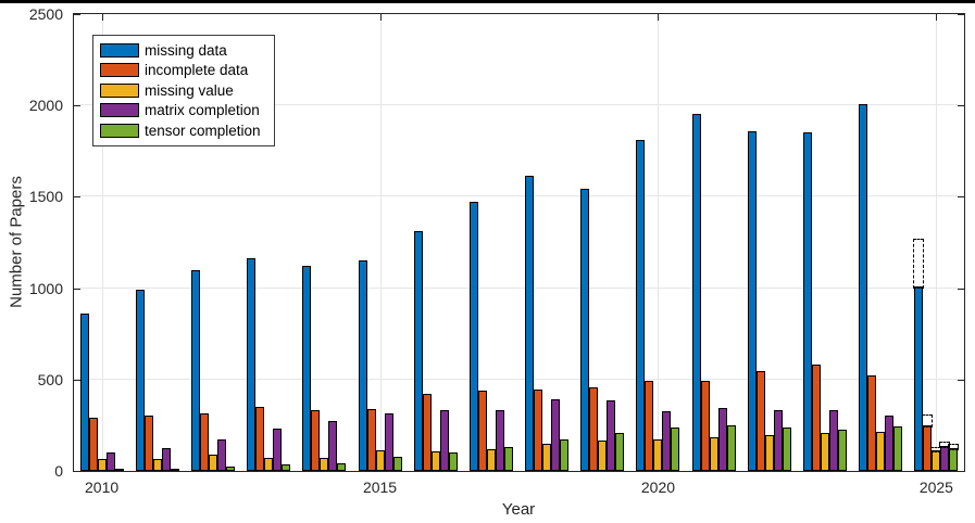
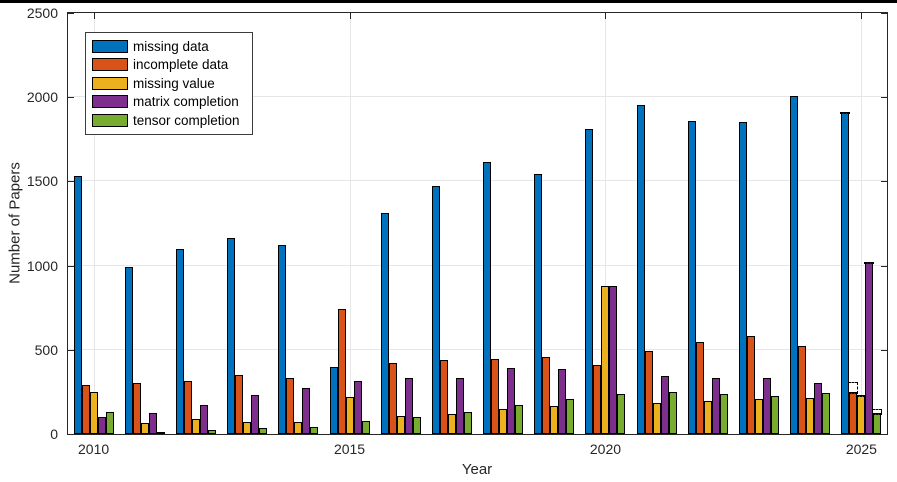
missing data/2010: 860 -> 1530
missing value/2010: 60 -> 250
tensor completion/2010: 10 -> 130
missing data/2015: 1150 -> 400
incomplete data/2015: 340 -> 740
missing value/2015: 110 -> 220
incomplete data/2020: 490 -> 410
missing value/2020: 170 -> 880
matrix completion/2020: 320 -> 880
missing data/2025: 1010 -> 1910
missing value/2025: 110 -> 230
matrix completion/2025: 140 -> 1020
